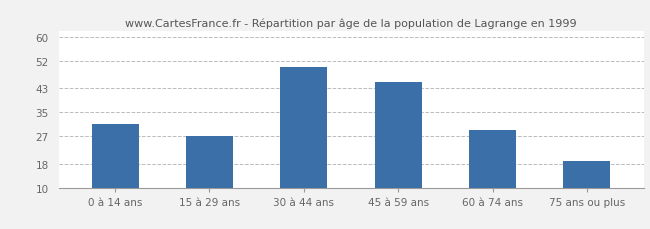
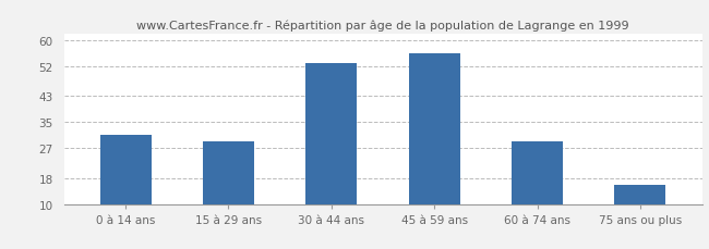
15 à 29 ans: 27 -> 29
30 à 44 ans: 50 -> 53
45 à 59 ans: 45 -> 56
75 ans ou plus: 19 -> 16
